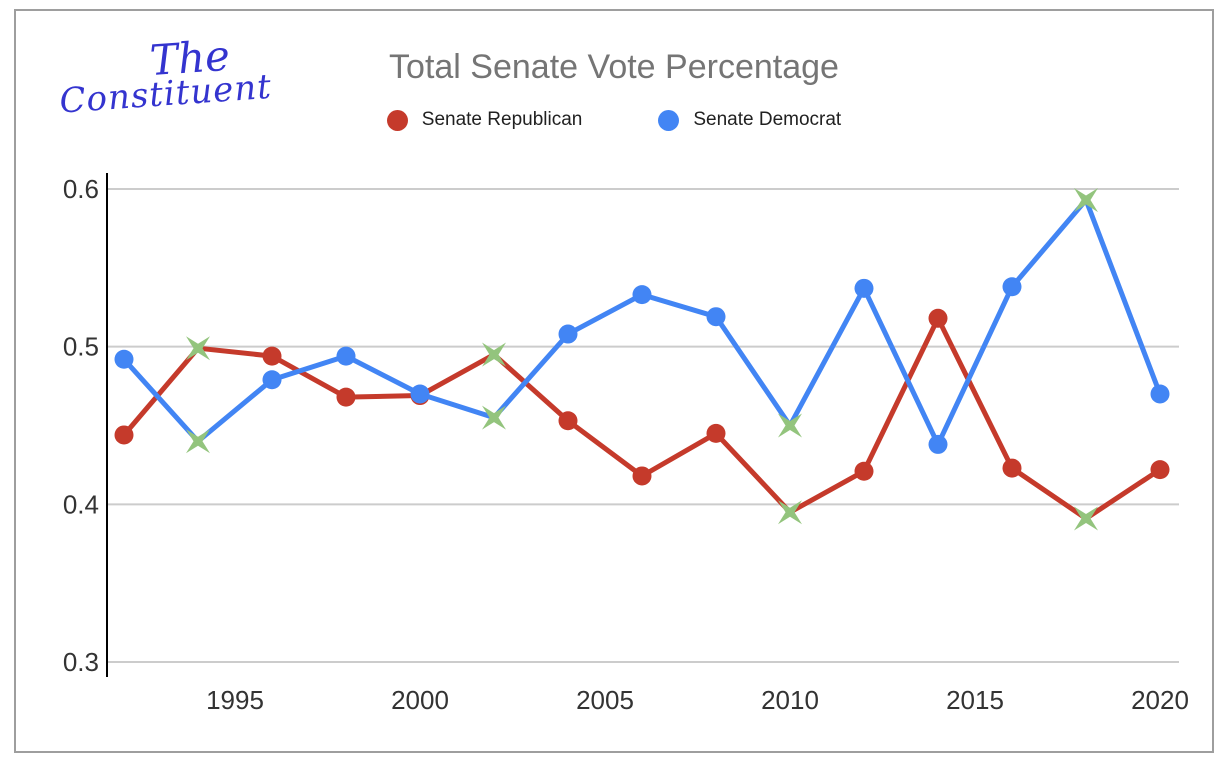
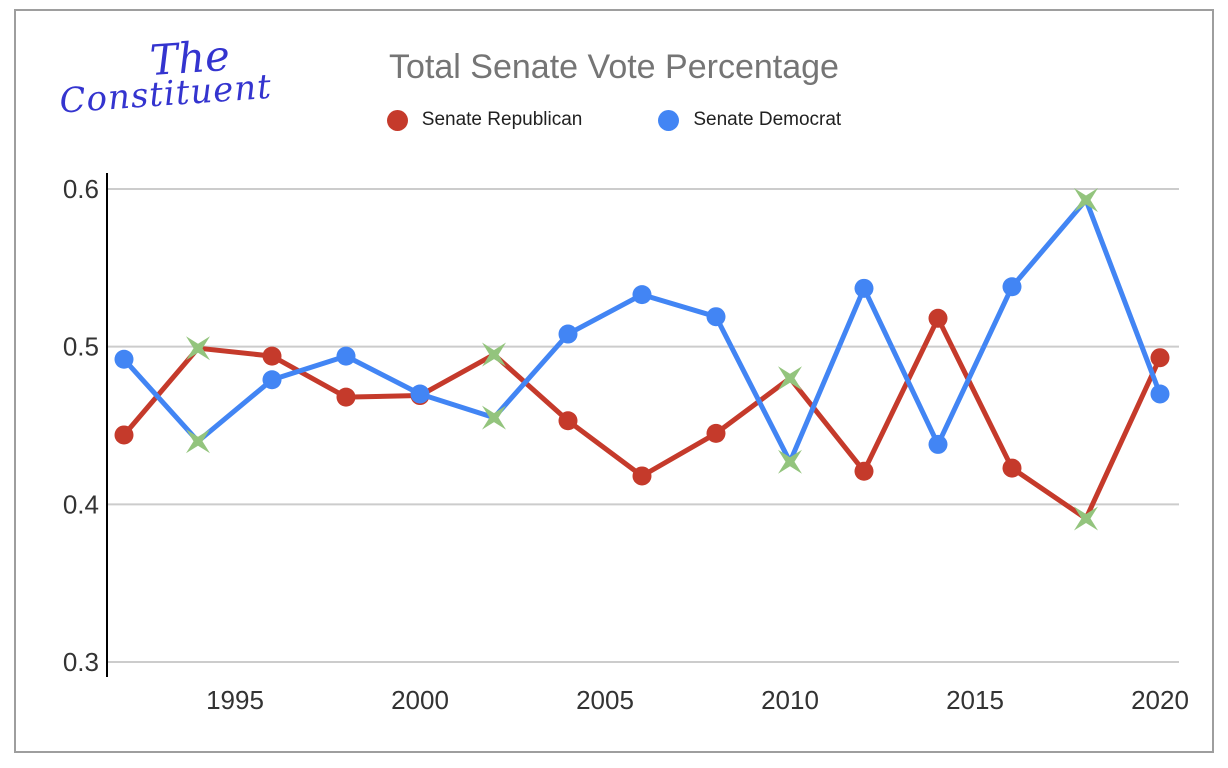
Senate Republican/2010: 0.395 -> 0.480
Senate Democrat/2010: 0.450 -> 0.427
Senate Republican/2020: 0.422 -> 0.493
